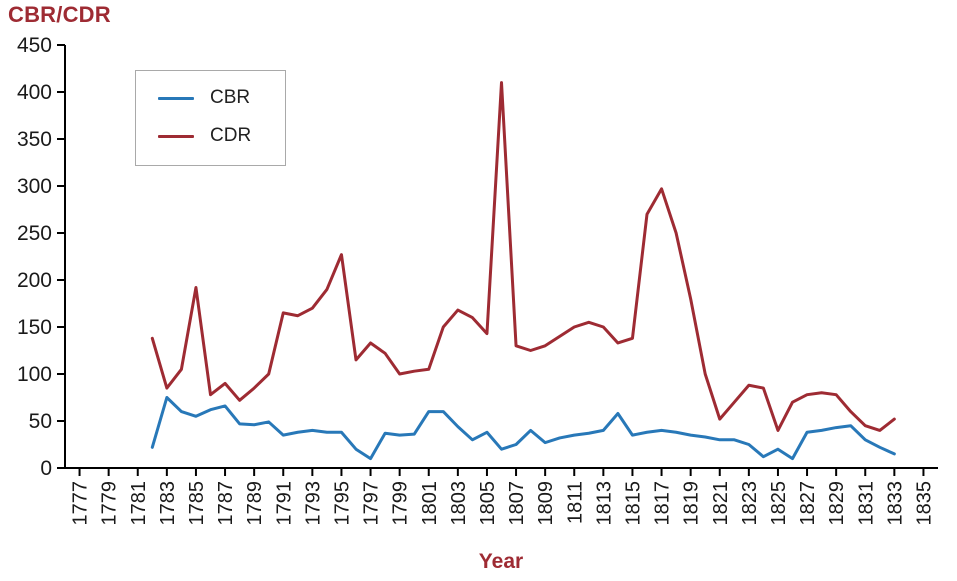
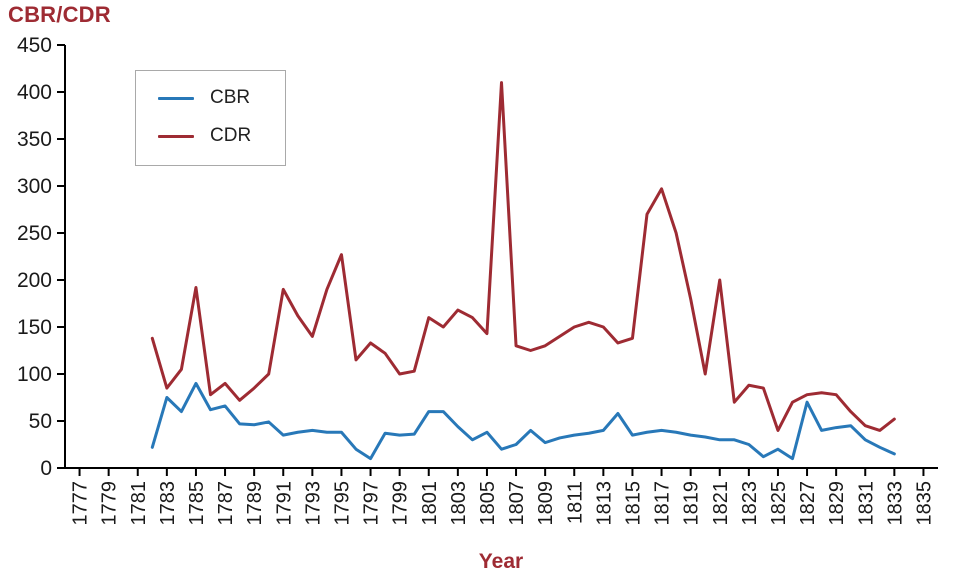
CBR/1785: 60 -> 90
CDR/1791: 160 -> 190
CDR/1793: 170 -> 140
CDR/1801: 100 -> 160
CDR/1821: 50 -> 200
CBR/1827: 40 -> 70
